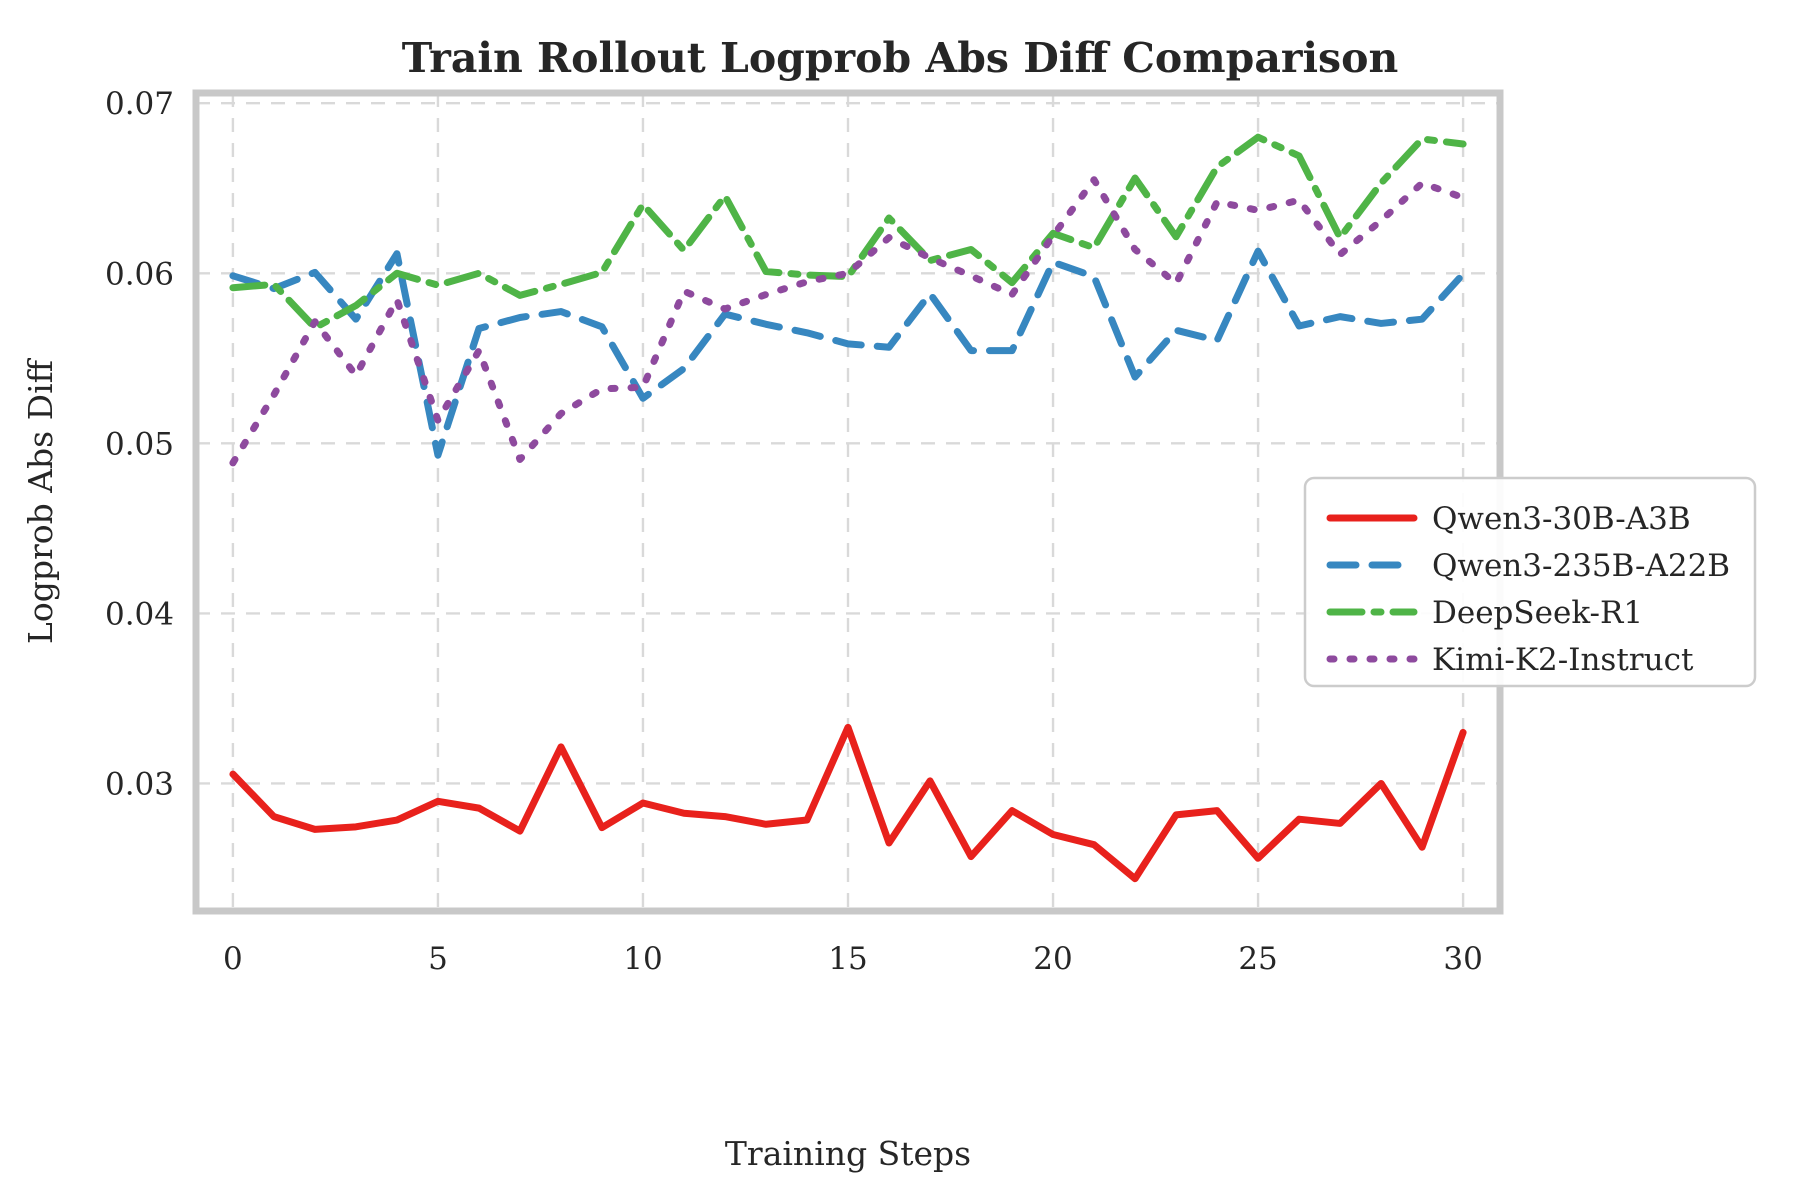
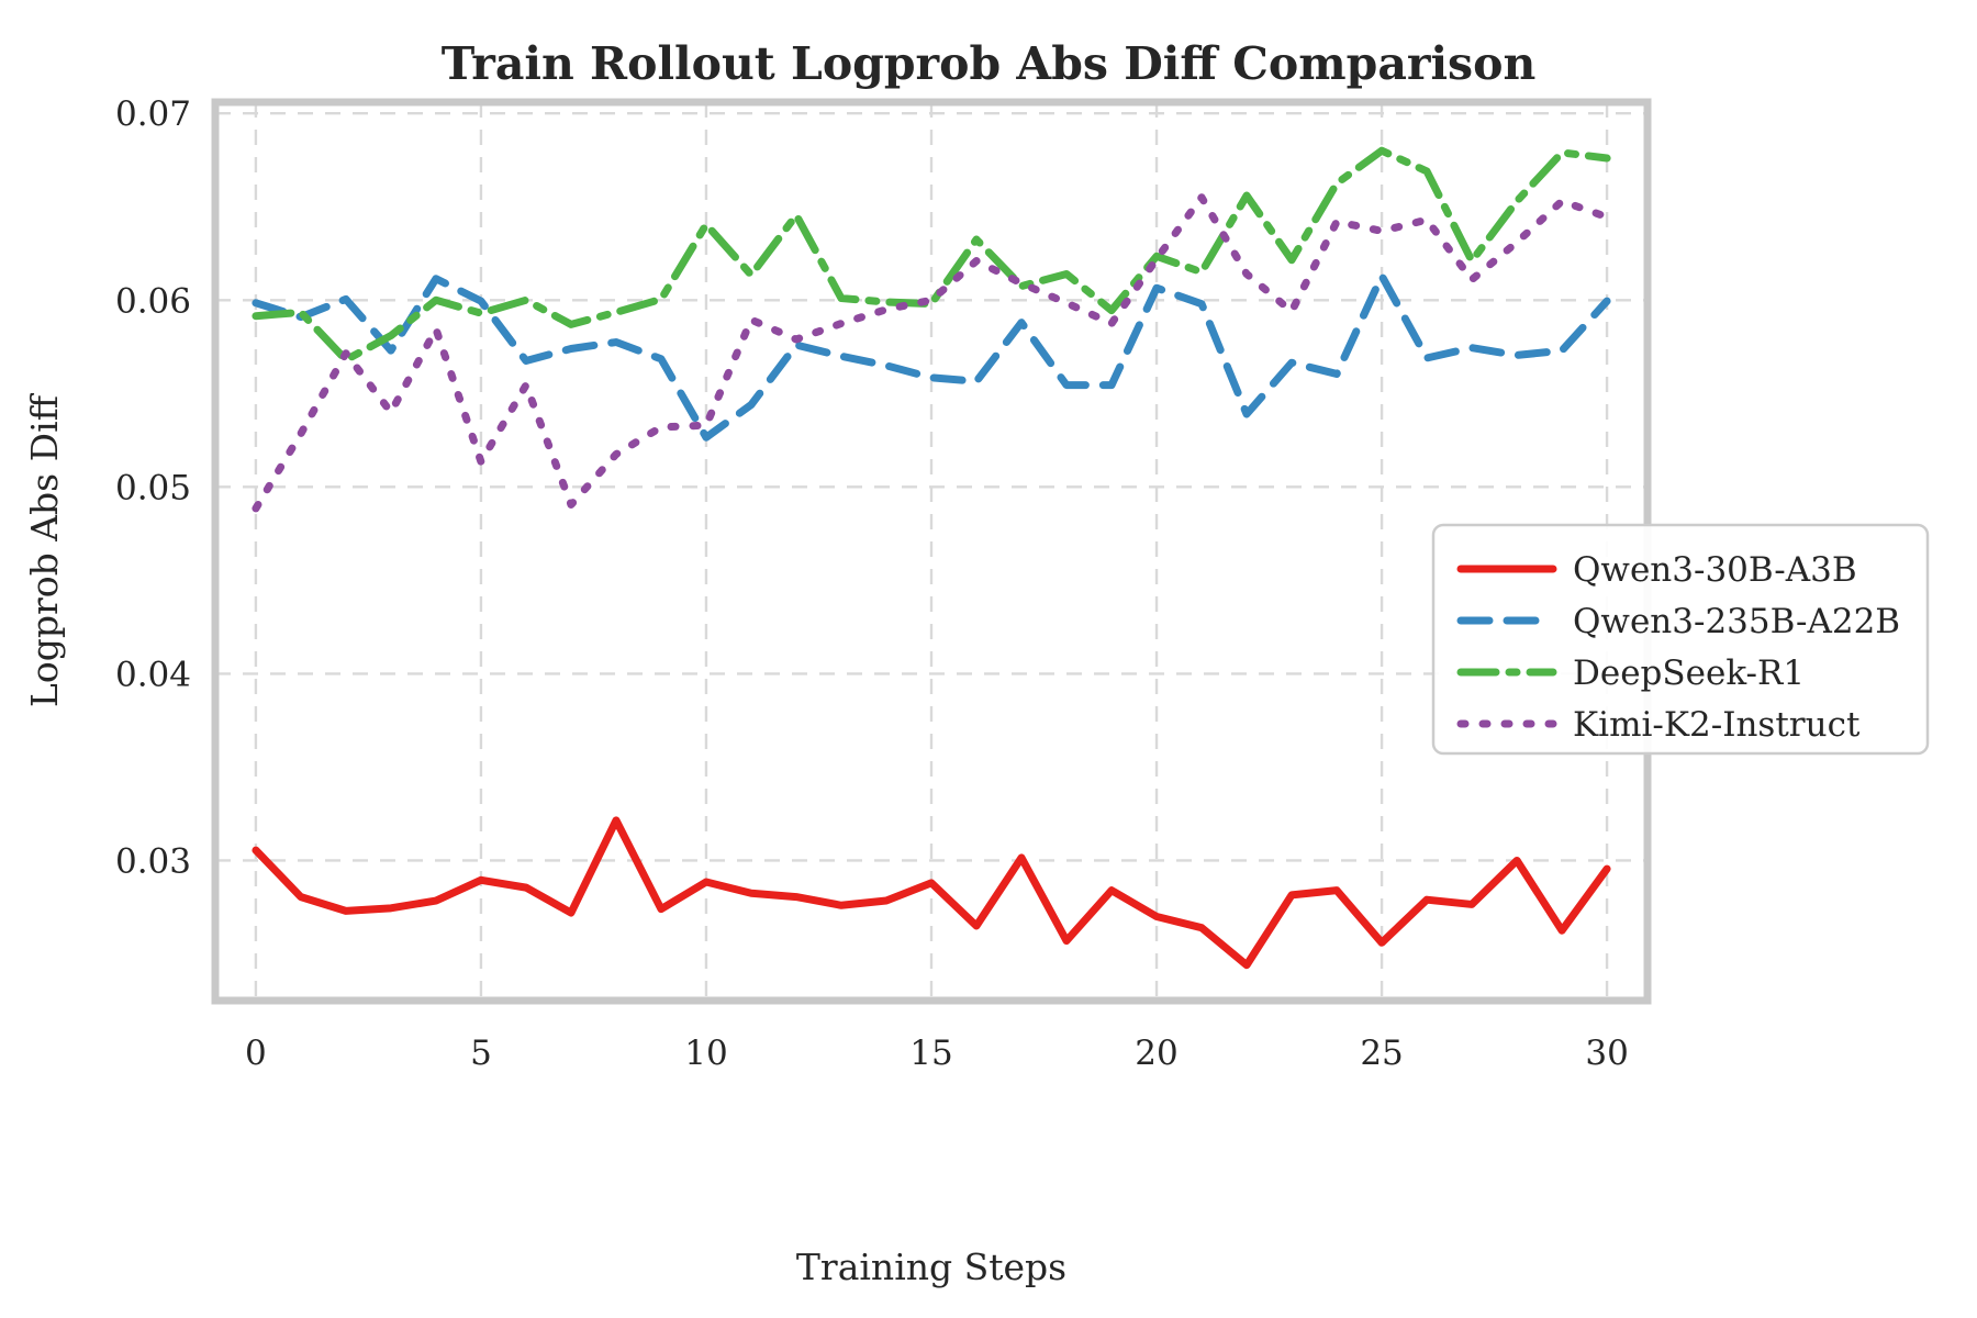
Qwen3-235B-A22B/5: 0.0493 -> 0.0600
Qwen3-30B-A3B/15: 0.0333 -> 0.0288
Qwen3-30B-A3B/30: 0.0330 -> 0.0295
